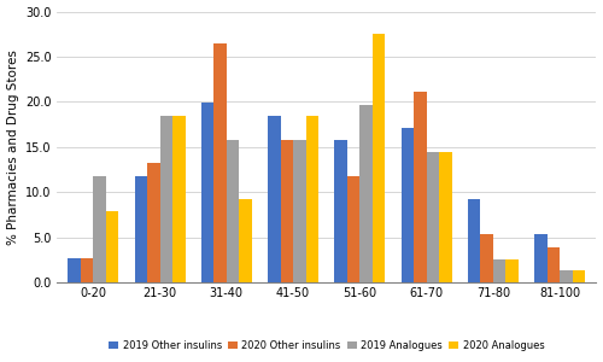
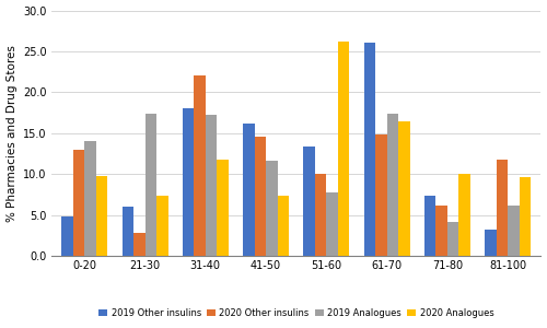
2019 Other insulins/0-20: 2.7 -> 4.8
2020 Other insulins/0-20: 2.7 -> 13.0
2019 Analogues/0-20: 11.8 -> 14.0
2020 Analogues/0-20: 7.9 -> 9.8
2019 Other insulins/21-30: 11.8 -> 6.0
2020 Other insulins/21-30: 13.2 -> 2.8
2019 Analogues/21-30: 18.4 -> 17.4
2020 Analogues/21-30: 18.4 -> 7.4
2019 Other insulins/31-40: 19.9 -> 18.0
2020 Other insulins/31-40: 26.5 -> 22.0
2019 Analogues/31-40: 15.8 -> 17.2
2020 Analogues/31-40: 9.2 -> 11.8
2019 Other insulins/41-50: 18.4 -> 16.2
2020 Other insulins/41-50: 15.8 -> 14.6
2019 Analogues/41-50: 15.8 -> 11.6
2020 Analogues/41-50: 18.4 -> 7.4
2019 Other insulins/51-60: 15.8 -> 13.4
2020 Other insulins/51-60: 11.8 -> 10.0
2019 Analogues/51-60: 19.7 -> 7.8
2020 Analogues/51-60: 27.6 -> 26.2
2019 Other insulins/61-70: 17.1 -> 26.0
2020 Other insulins/61-70: 21.1 -> 14.8
2019 Analogues/61-70: 14.5 -> 17.4
2020 Analogues/61-70: 14.5 -> 16.4
2019 Other insulins/71-80: 9.2 -> 7.4
2020 Other insulins/71-80: 5.3 -> 6.2
2019 Analogues/71-80: 2.6 -> 4.2
2020 Analogues/71-80: 2.6 -> 10.0
2019 Other insulins/81-100: 5.3 -> 3.2
2020 Other insulins/81-100: 3.9 -> 11.8
2019 Analogues/81-100: 1.3 -> 6.2
2020 Analogues/81-100: 1.3 -> 9.6
